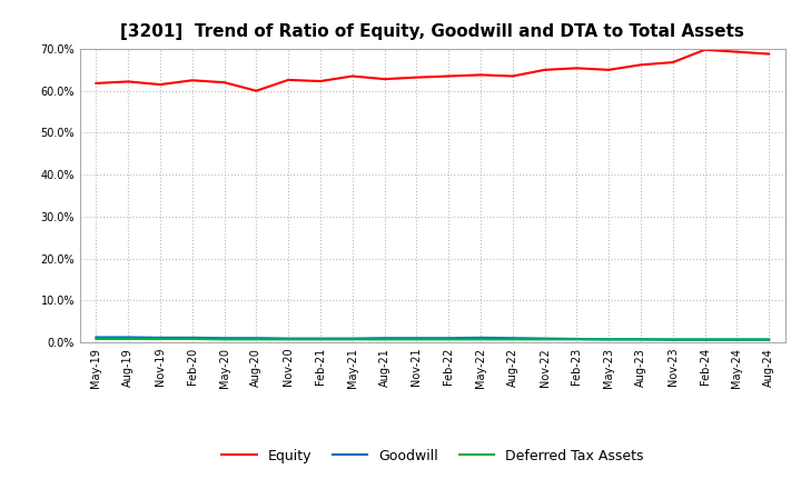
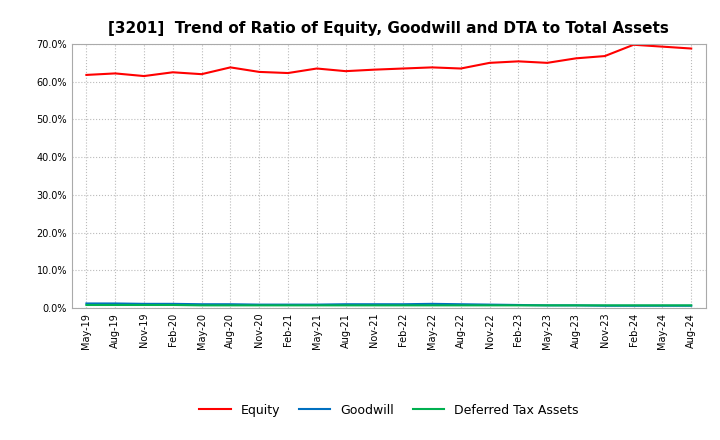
Equity/Aug-20: 60.0% -> 63.8%
